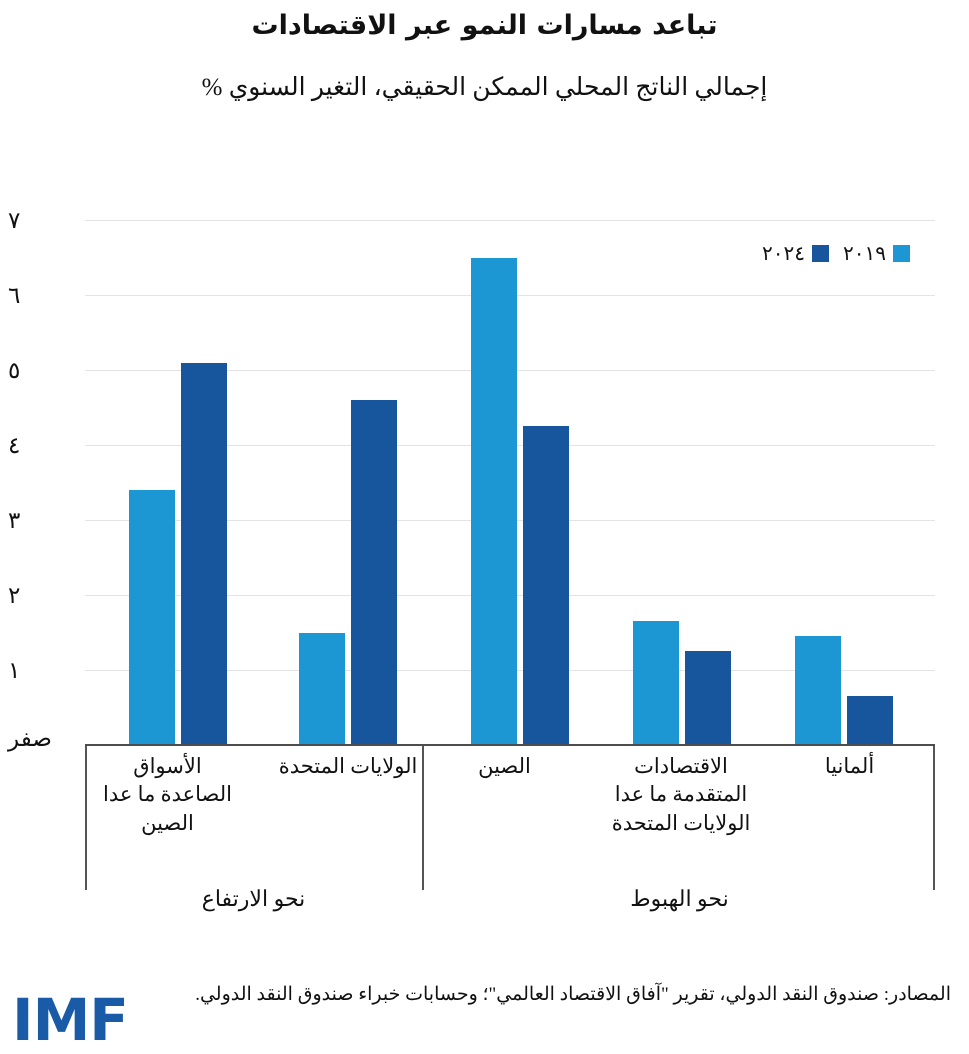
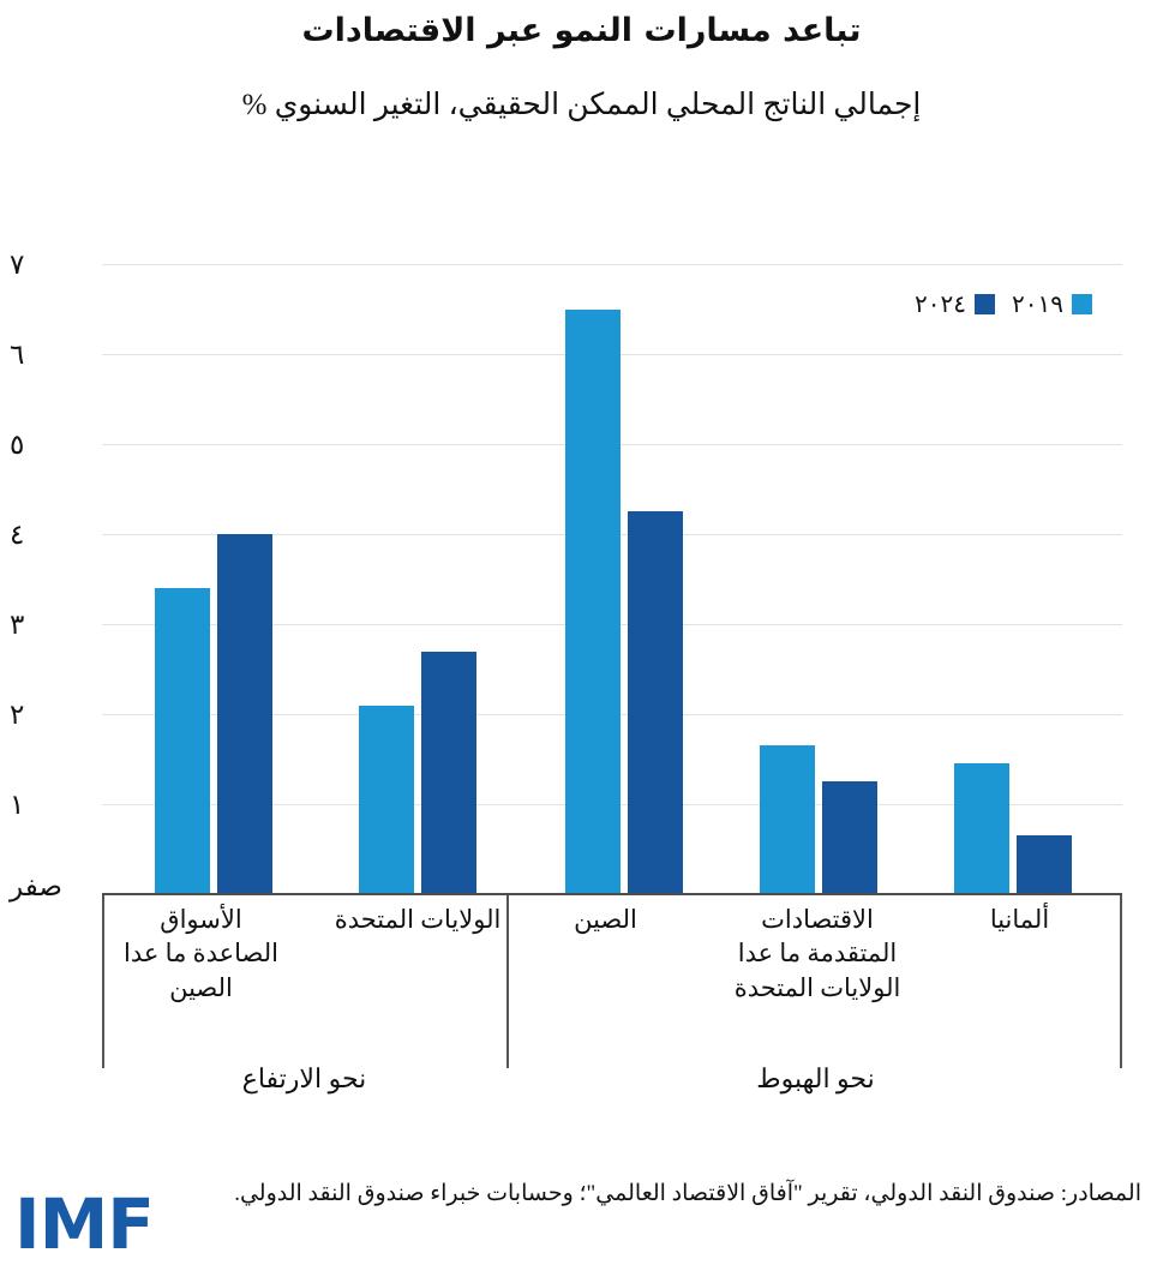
٢٠٢٤/الأسواق الصاعدة ما عدا الصين: 5.1 -> 4.0
٢٠١٩/الولايات المتحدة: 1.5 -> 2.1
٢٠٢٤/الولايات المتحدة: 4.6 -> 2.7
